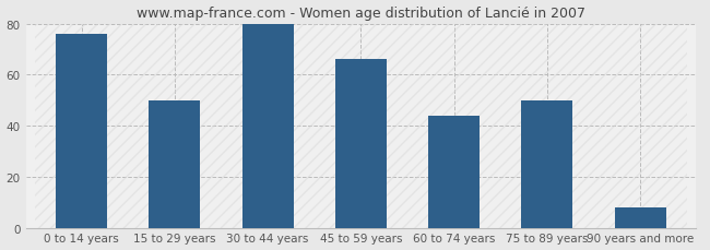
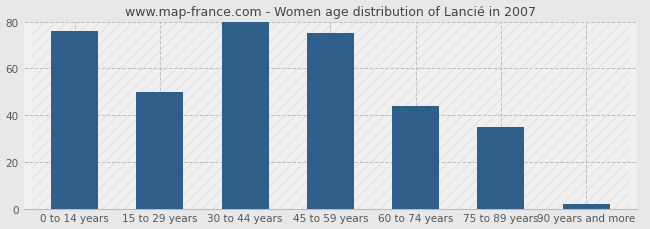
45 to 59 years: 66 -> 75
75 to 89 years: 50 -> 35
90 years and more: 8 -> 2
